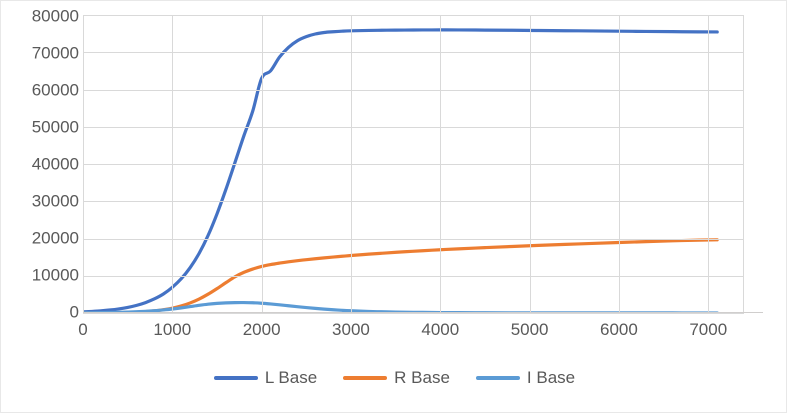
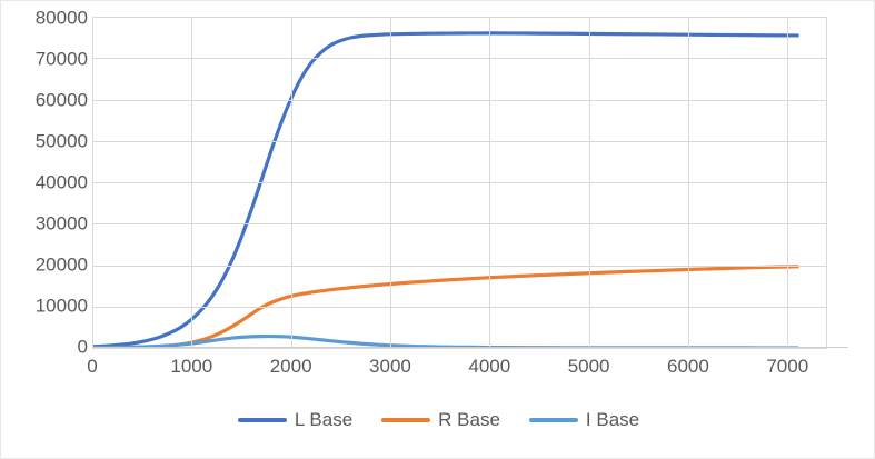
L Base/2000: 63000 -> 60000
